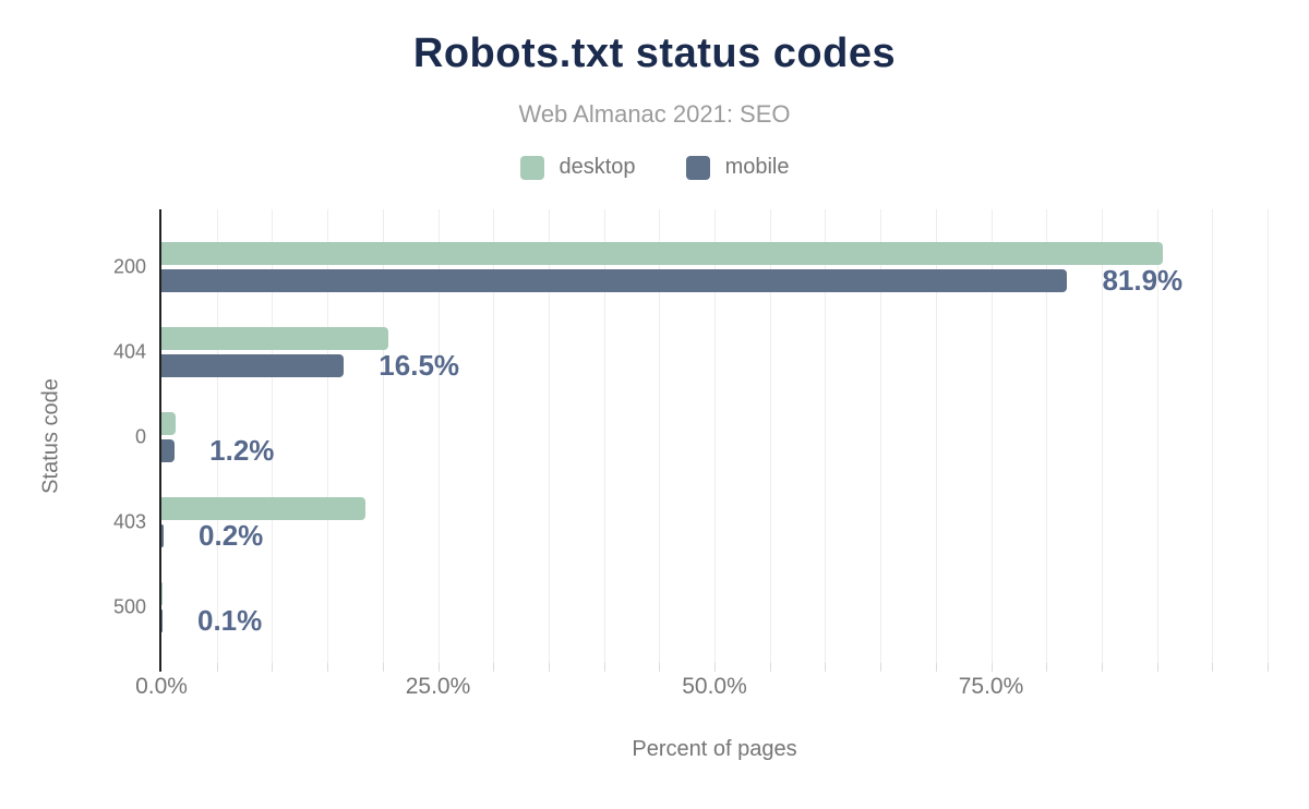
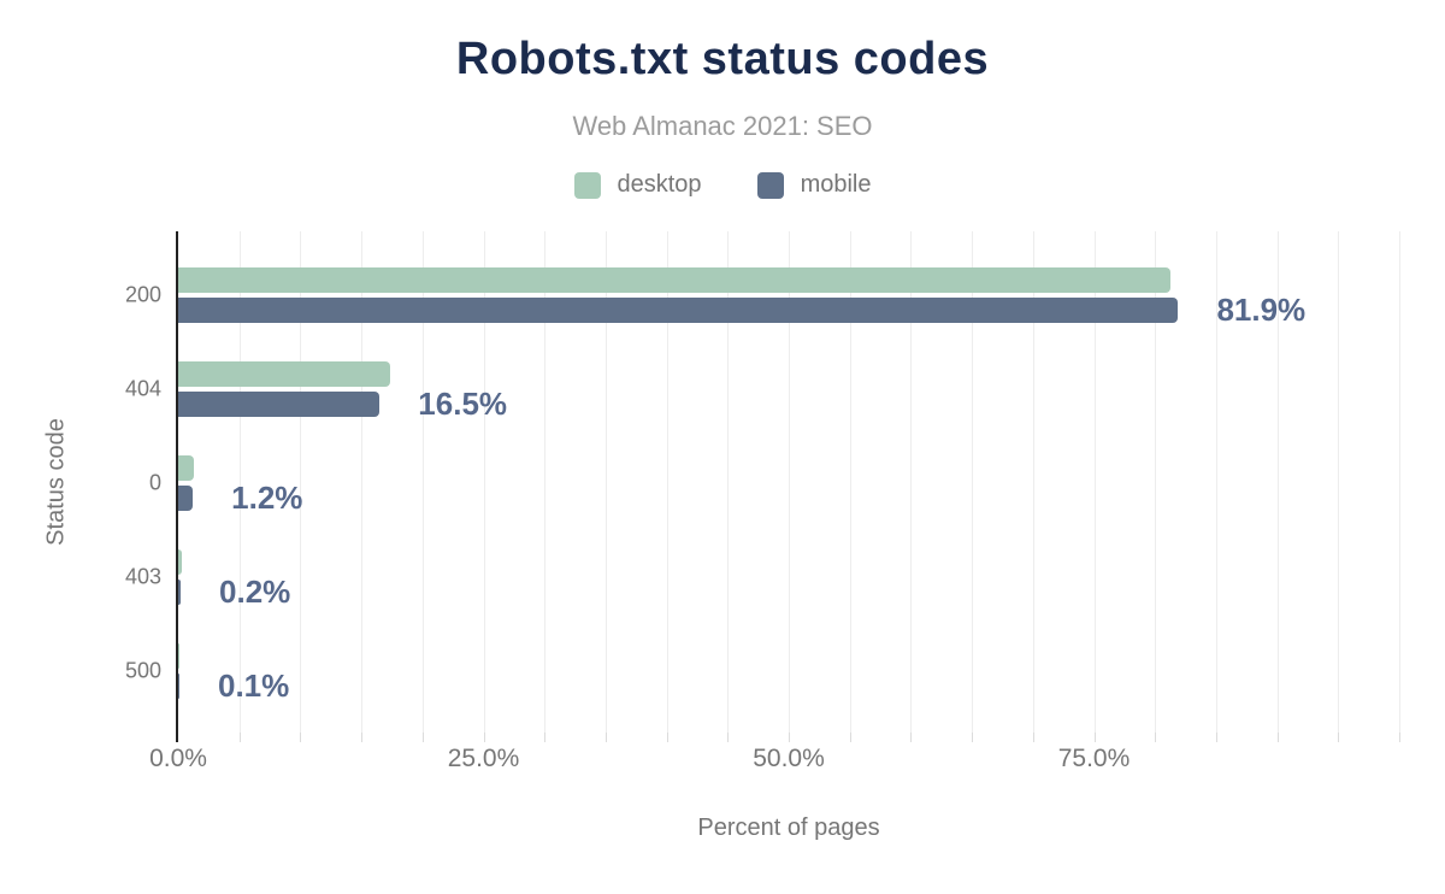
desktop/200: 90.5% -> 81.3%
desktop/404: 20.5% -> 17.4%
desktop/403: 18.4% -> 0.3%
